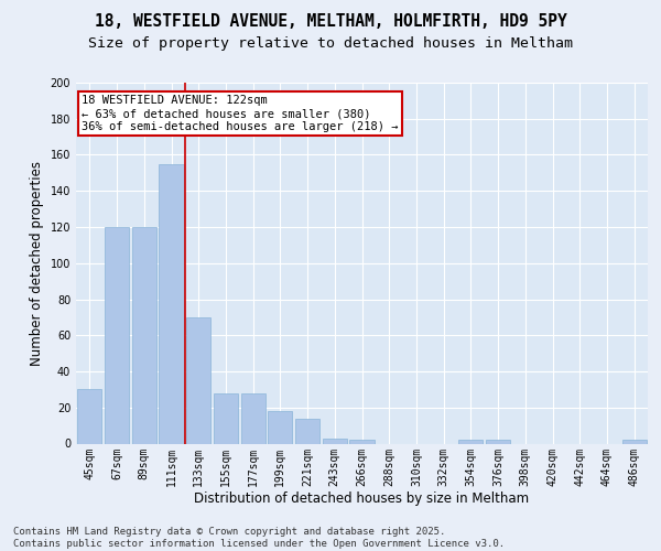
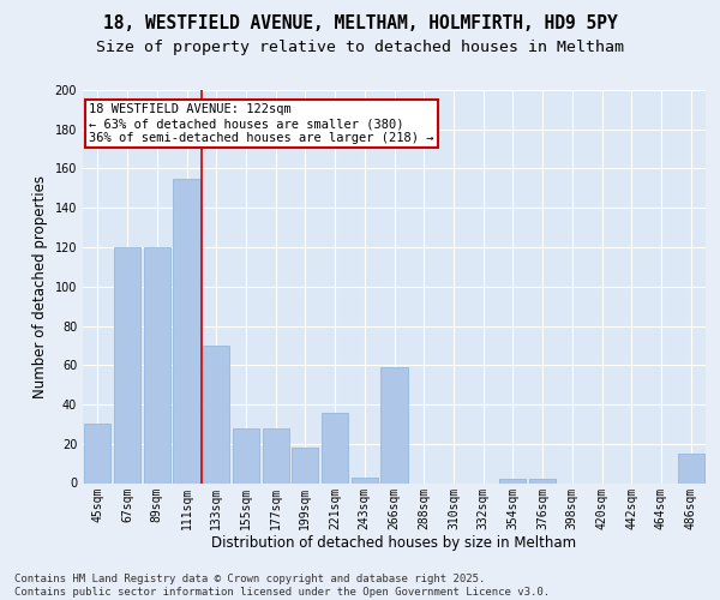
221sqm: 14 -> 36
266sqm: 2 -> 59
486sqm: 2 -> 15
